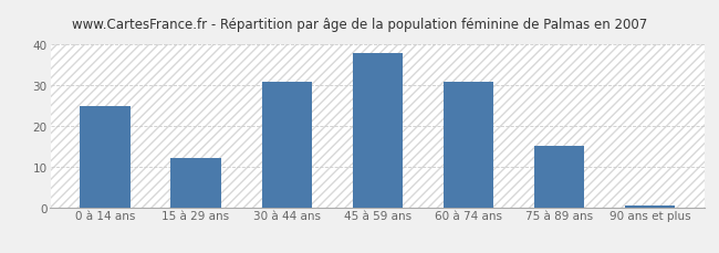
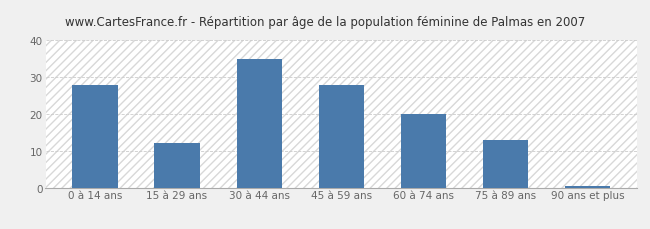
0 à 14 ans: 25.0 -> 28.0
30 à 44 ans: 31.0 -> 35.0
45 à 59 ans: 38.0 -> 28.0
60 à 74 ans: 31.0 -> 20.0
75 à 89 ans: 15.0 -> 13.0
